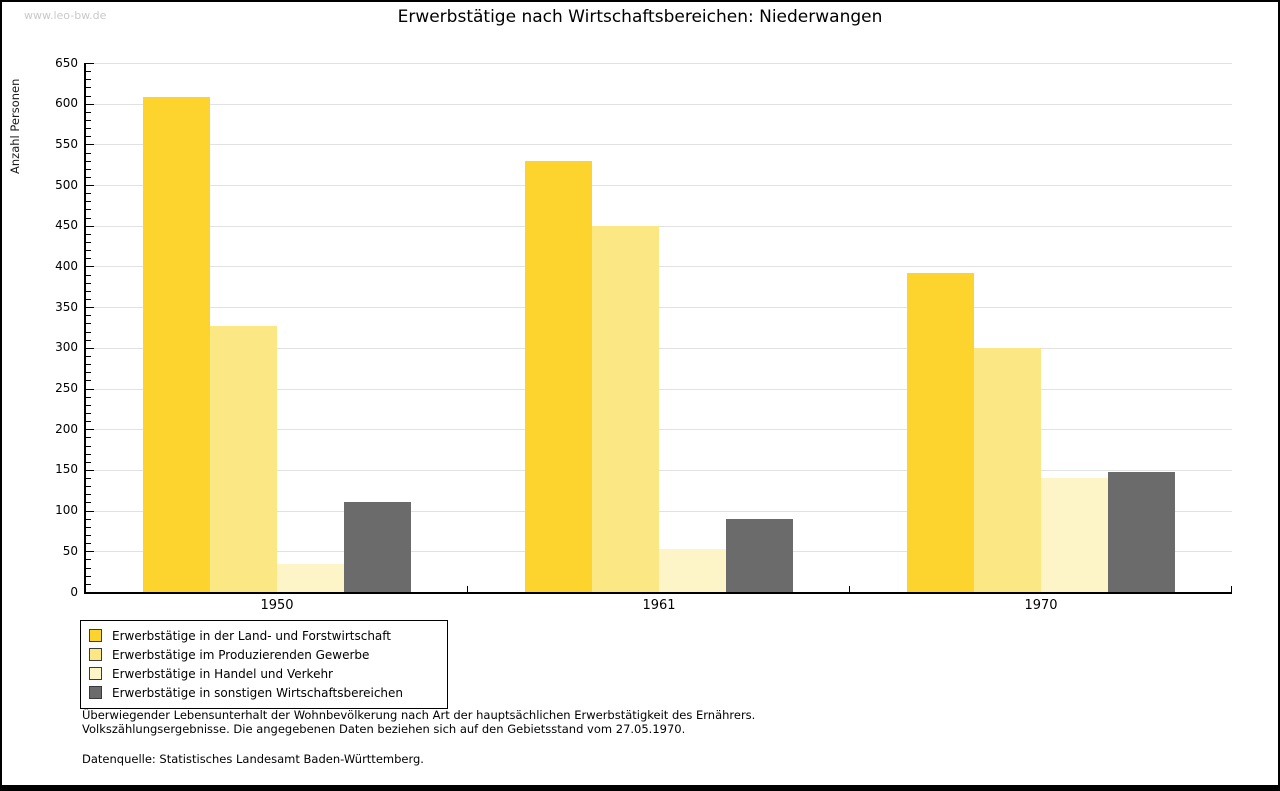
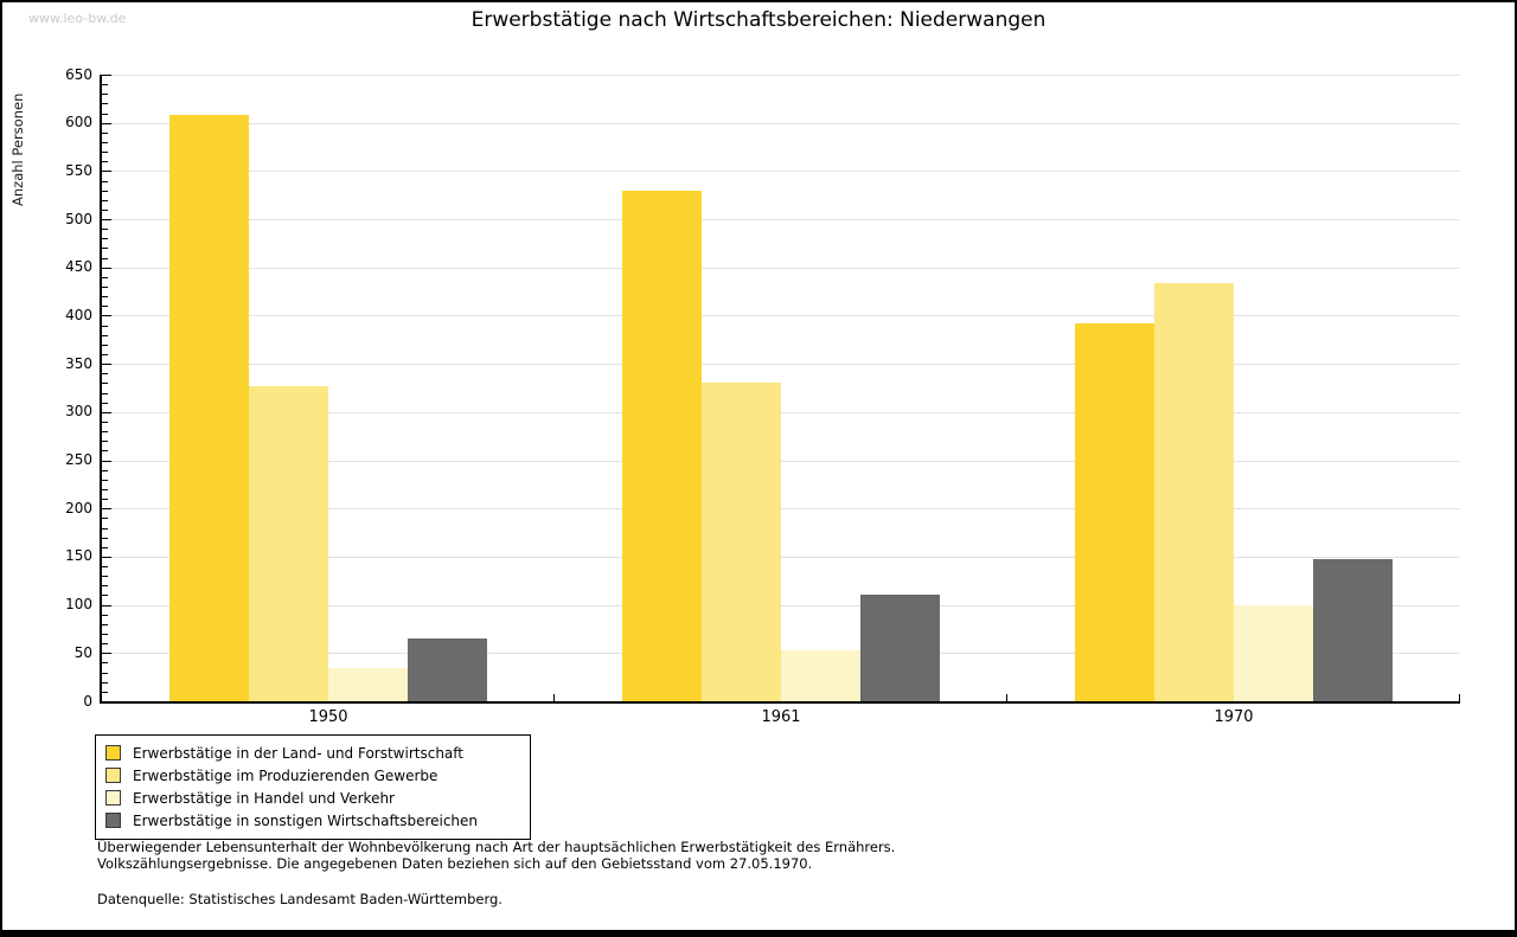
Erwerbstätige in sonstigen Wirtschaftsbereichen/1950: 110 -> 60
Erwerbstätige im Produzierenden Gewerbe/1961: 450 -> 330
Erwerbstätige in sonstigen Wirtschaftsbereichen/1961: 90 -> 110
Erwerbstätige im Produzierenden Gewerbe/1970: 300 -> 430
Erwerbstätige in Handel und Verkehr/1970: 140 -> 100
